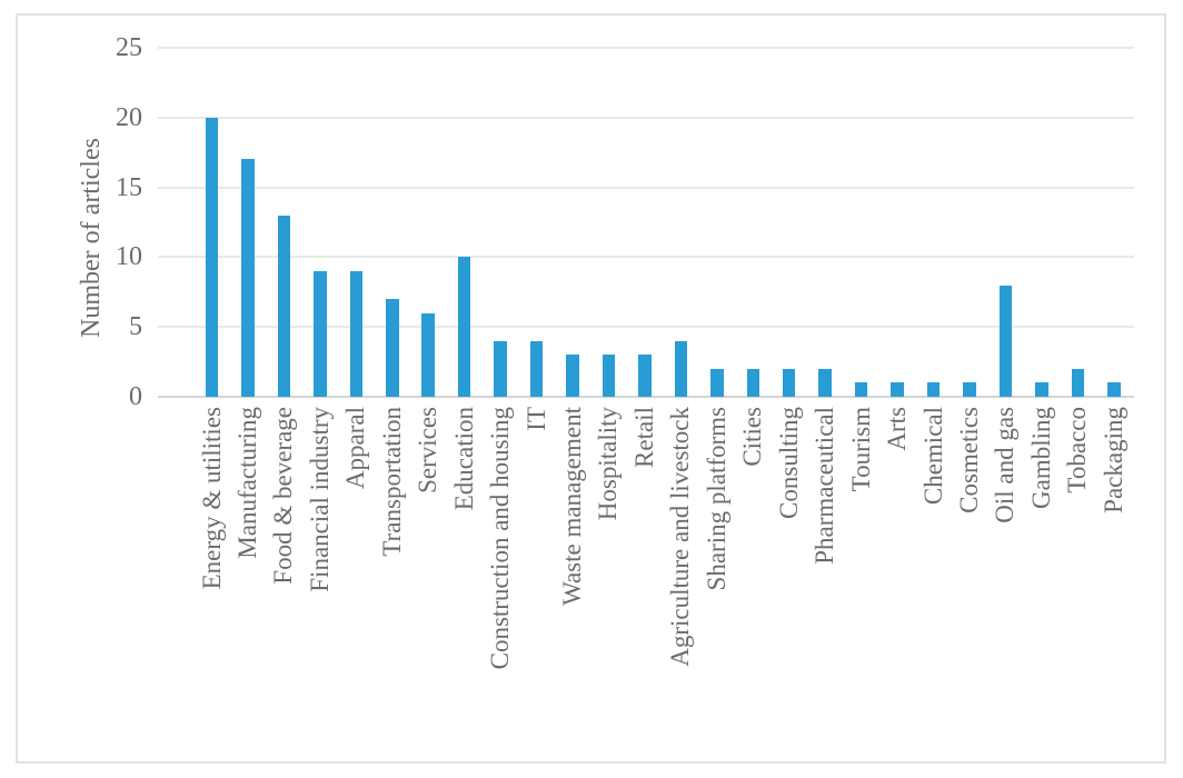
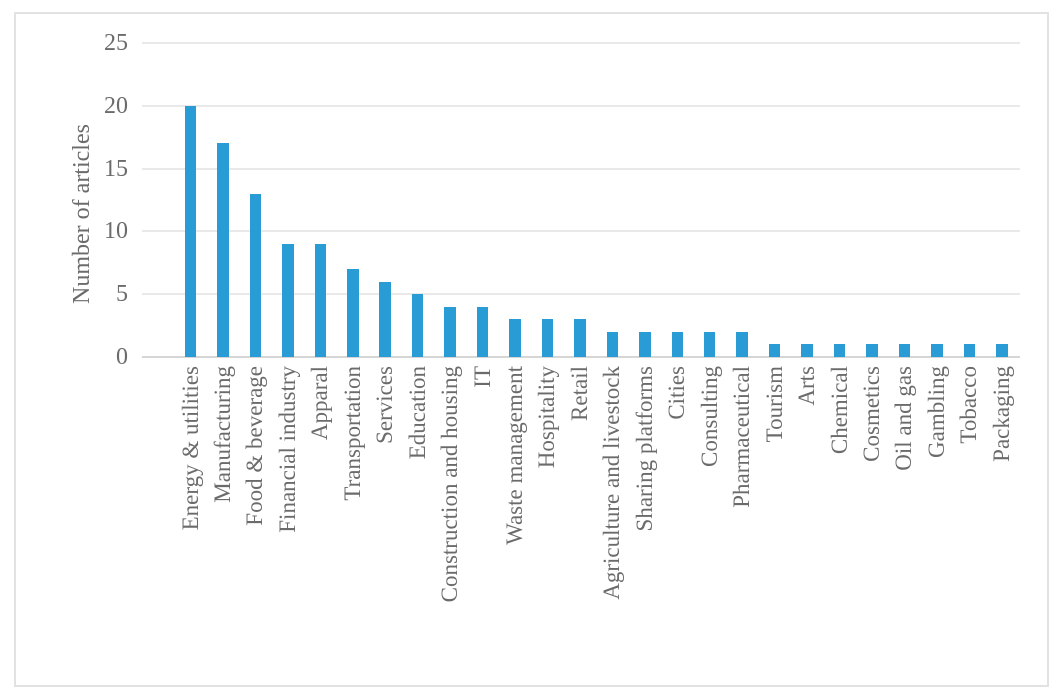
Education: 10 -> 5
Agriculture and livestock: 4 -> 2
Oil and gas: 8 -> 1
Tobacco: 2 -> 1
